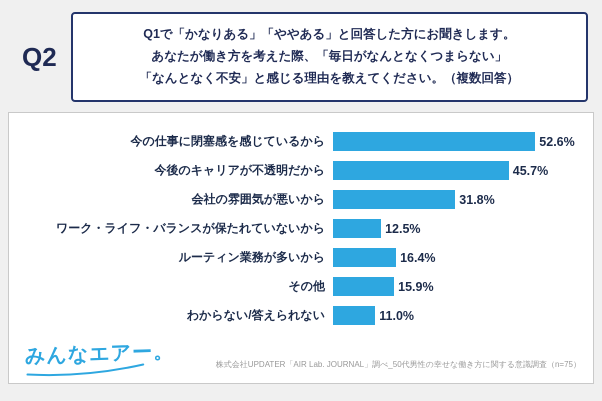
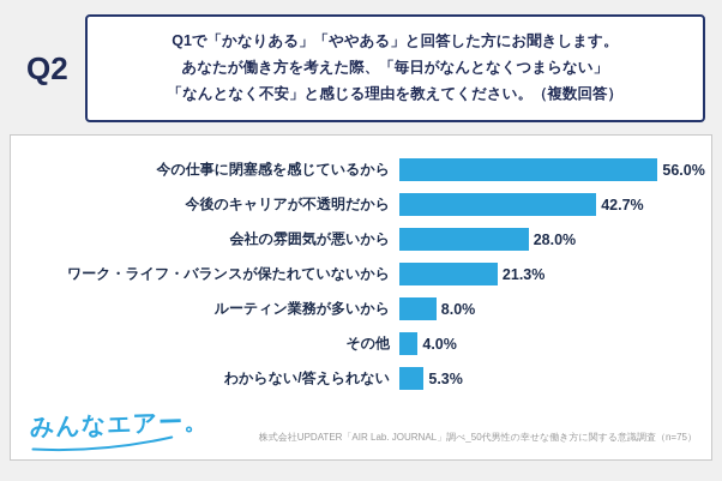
今の仕事に閉塞感を感じているから: 52.6% -> 56.0%
今後のキャリアが不透明だから: 45.7% -> 42.7%
会社の雰囲気が悪いから: 31.8% -> 28.0%
ワーク・ライフ・バランスが保たれていないから: 12.5% -> 21.3%
ルーティン業務が多いから: 16.4% -> 8.0%
その他: 15.9% -> 4.0%
わからない/答えられない: 11.0% -> 5.3%
